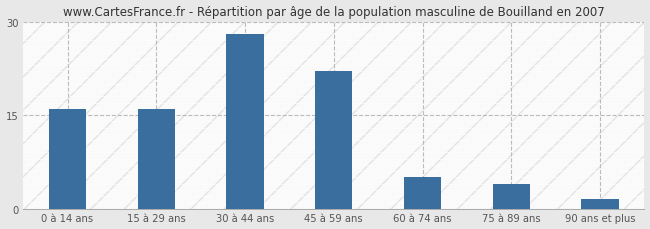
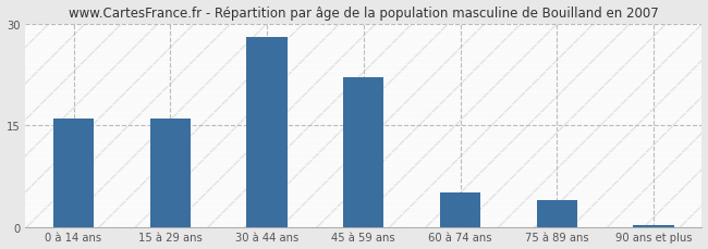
90 ans et plus: 1.6 -> 0.3
